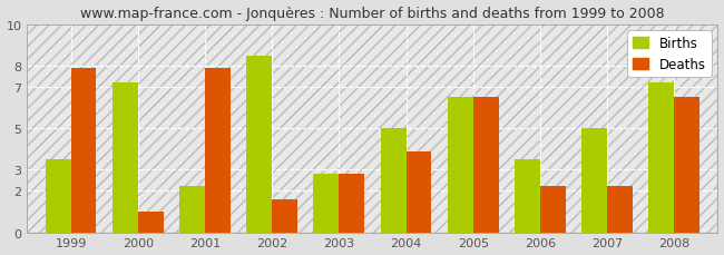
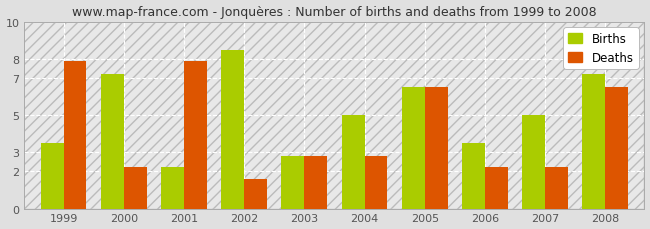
Deaths/2000: 1.0 -> 2.2
Deaths/2004: 3.9 -> 2.8
